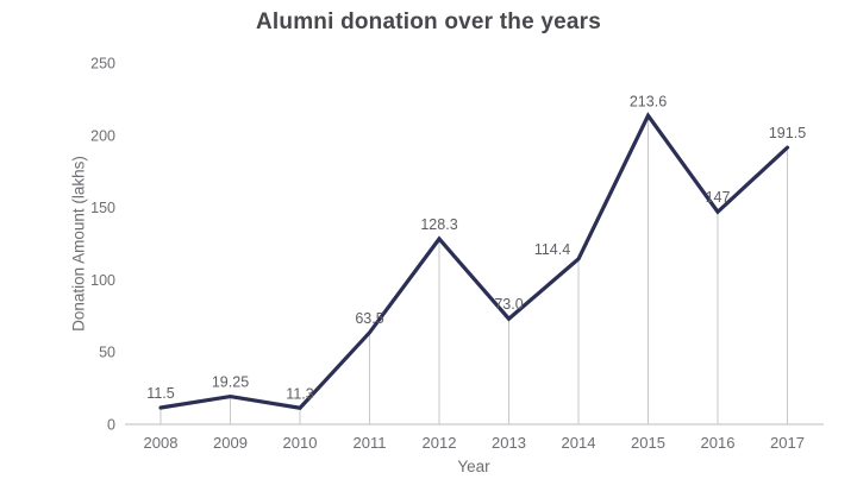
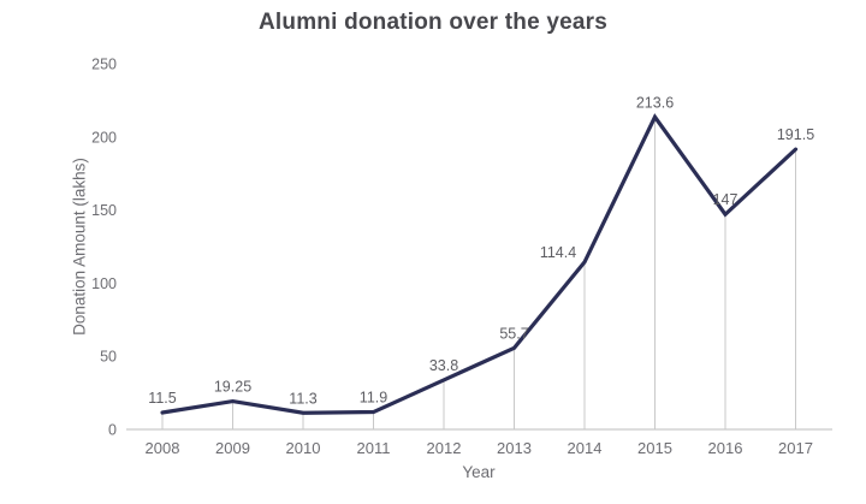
2011: 63.5 -> 11.9
2012: 128.3 -> 33.8
2013: 73.0 -> 55.7
